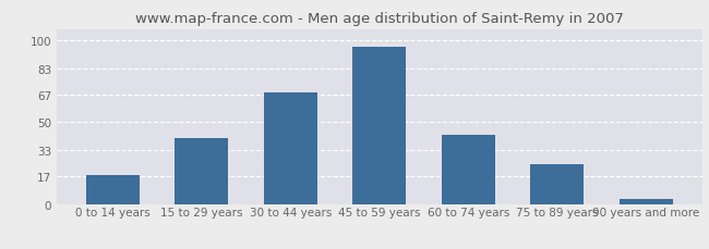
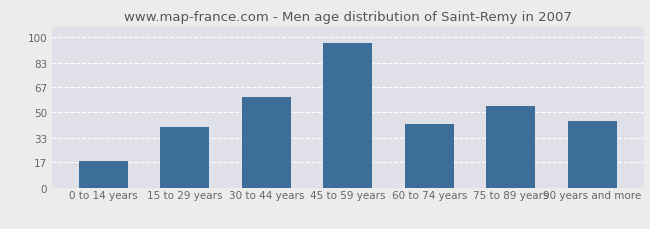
30 to 44 years: 68 -> 60
75 to 89 years: 24 -> 54
90 years and more: 3 -> 44
